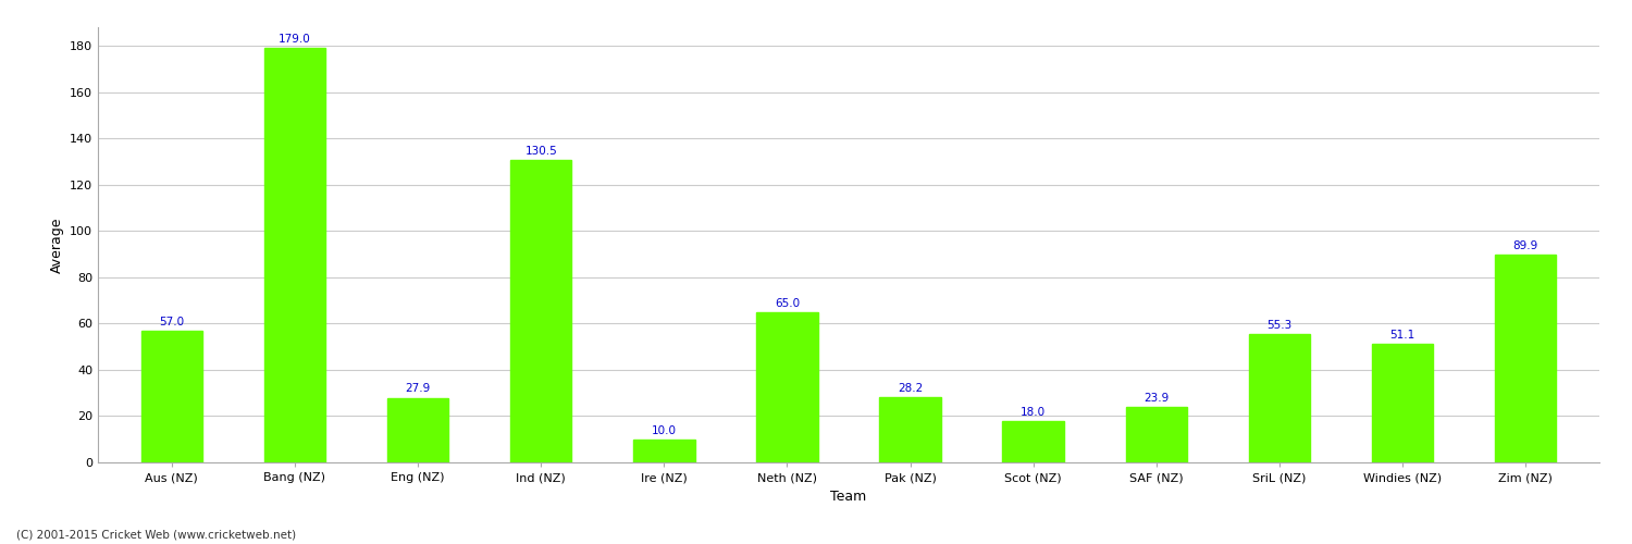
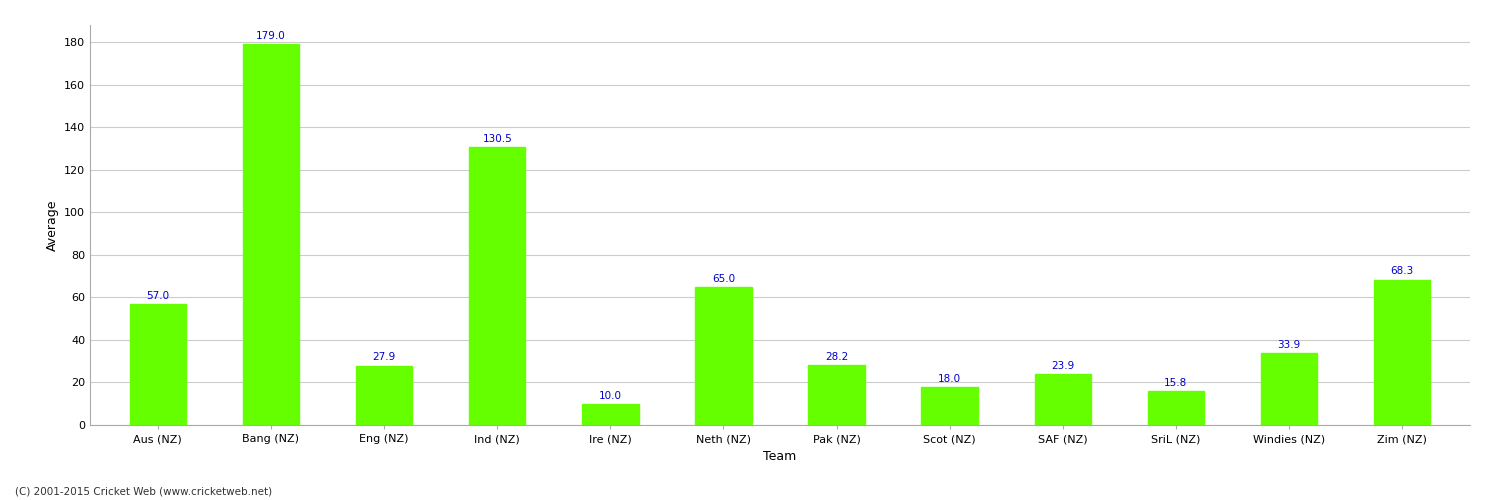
SriL (NZ): 55.3 -> 15.8
Windies (NZ): 51.1 -> 33.9
Zim (NZ): 89.9 -> 68.3
